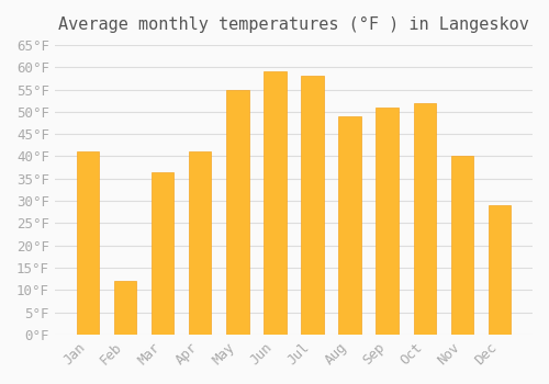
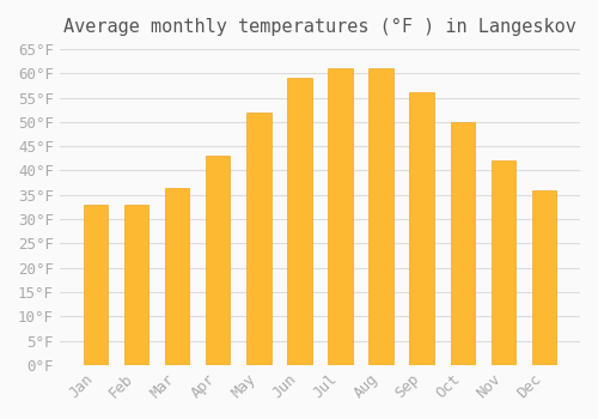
Jan: 41.0°F -> 33.0°F
Feb: 12.0°F -> 33.0°F
Apr: 41.0°F -> 43.0°F
May: 55.0°F -> 52.0°F
Jul: 58.0°F -> 61.0°F
Aug: 49.0°F -> 61.0°F
Sep: 51.0°F -> 56.0°F
Oct: 52.0°F -> 50.0°F
Nov: 40.0°F -> 42.0°F
Dec: 29.0°F -> 36.0°F
